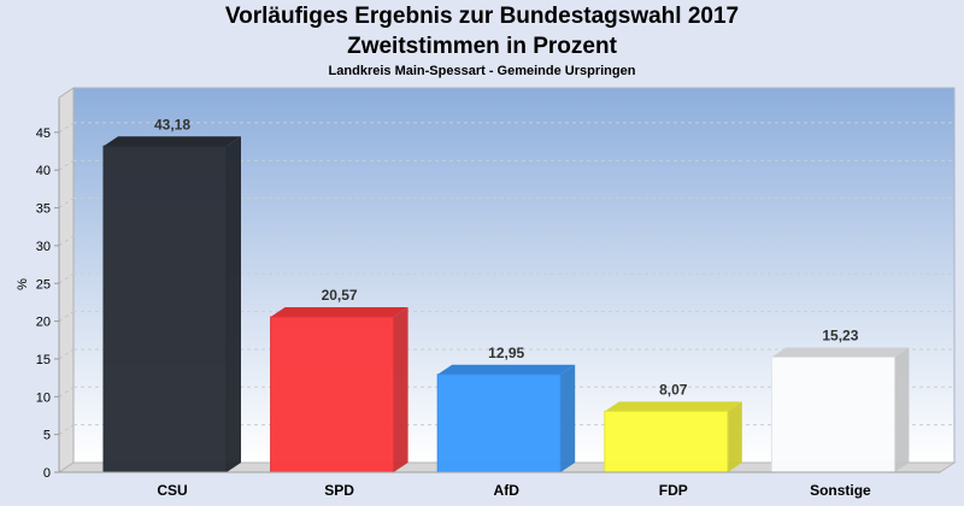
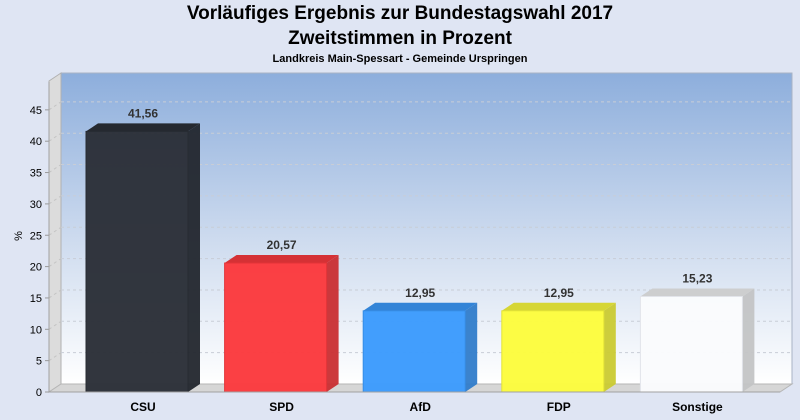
CSU: 43,18 -> 41,56
FDP: 8,07 -> 12,95
